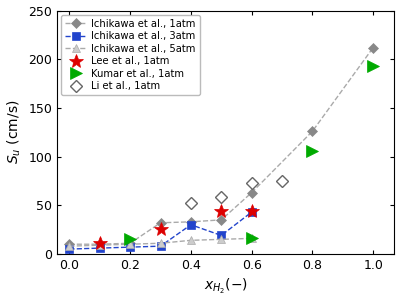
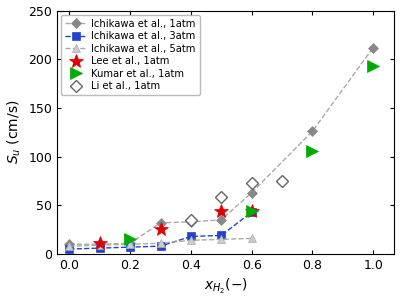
Ichikawa et al., 3atm/0.4: 30 -> 18
Li et al., 1atm/0.4: 52 -> 35
Kumar et al., 1atm/0.6: 16 -> 44
